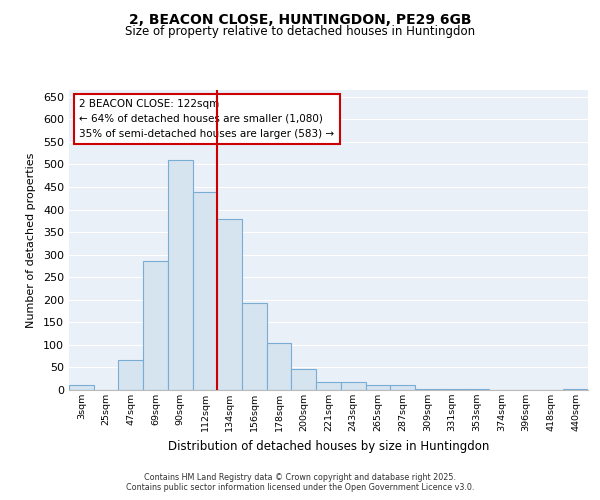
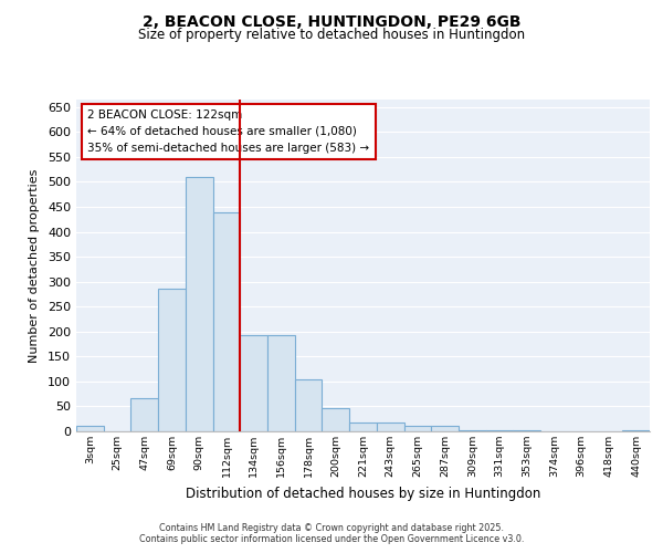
134sqm: 380 -> 192
